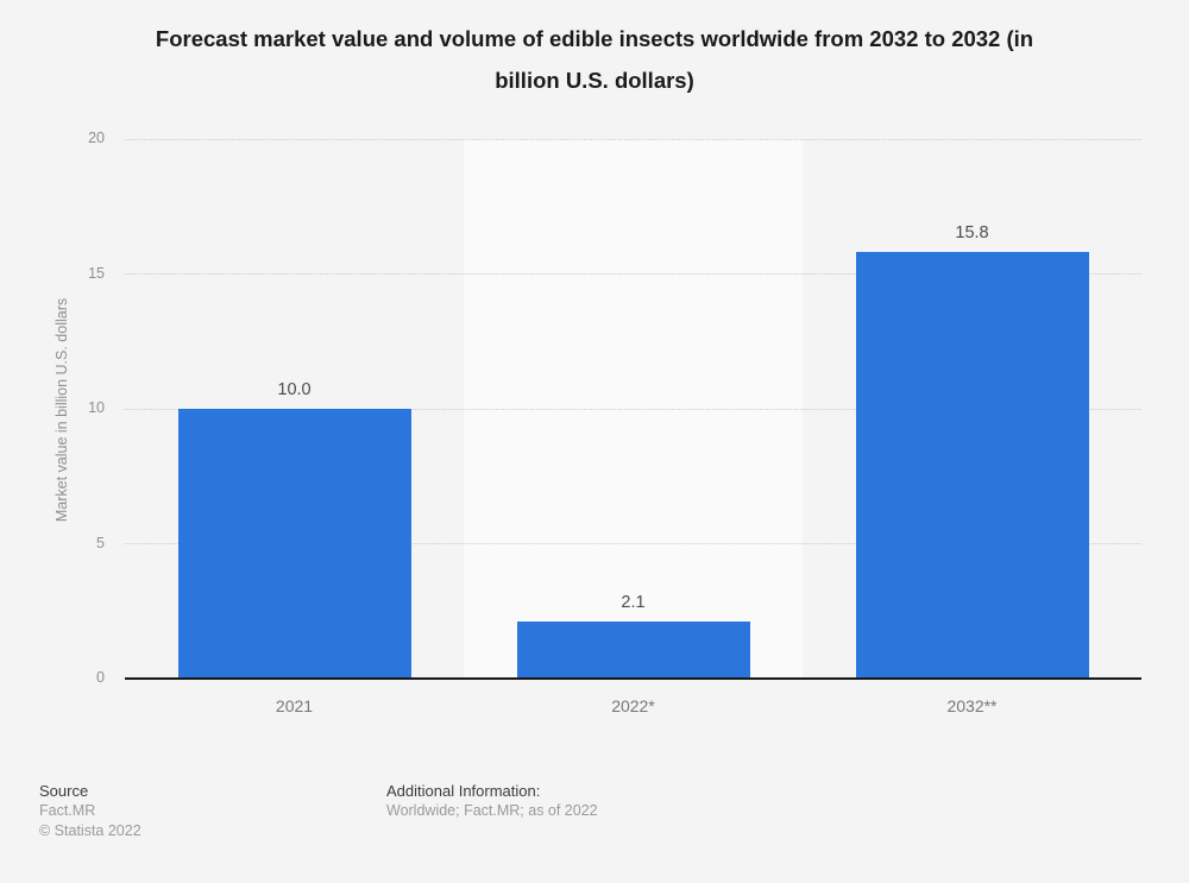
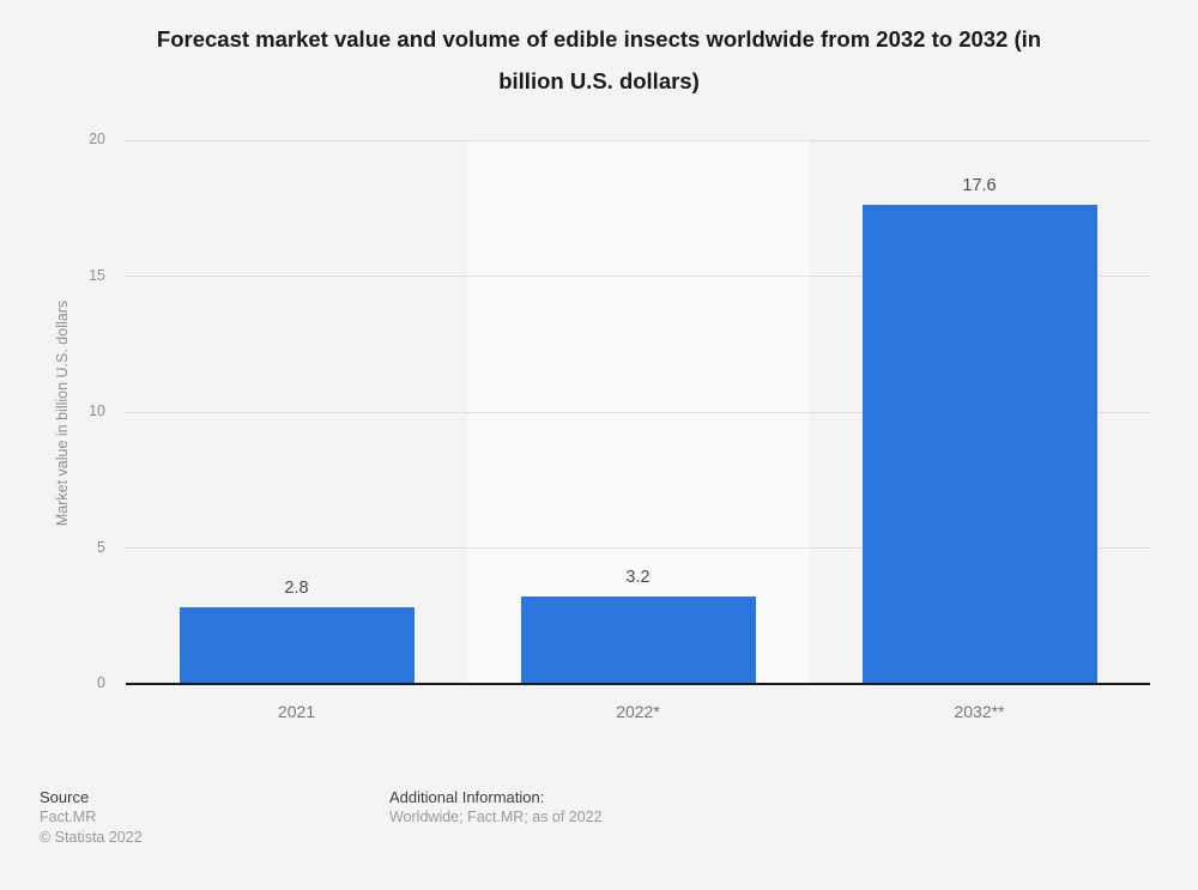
2021: 10.0 -> 2.8
2022*: 2.1 -> 3.2
2032**: 15.8 -> 17.6
